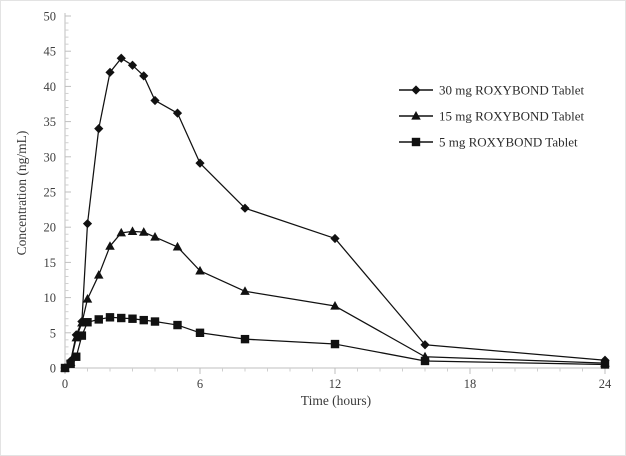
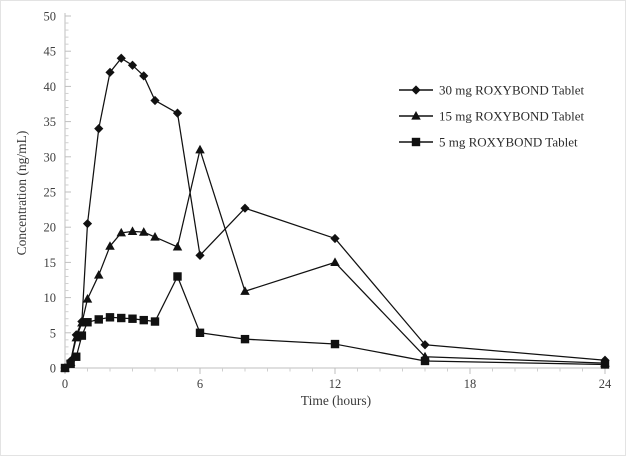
5 mg ROXYBOND Tablet/5: 6 -> 13
30 mg ROXYBOND Tablet/6: 29 -> 16
15 mg ROXYBOND Tablet/6: 14 -> 31
15 mg ROXYBOND Tablet/12: 9 -> 15
